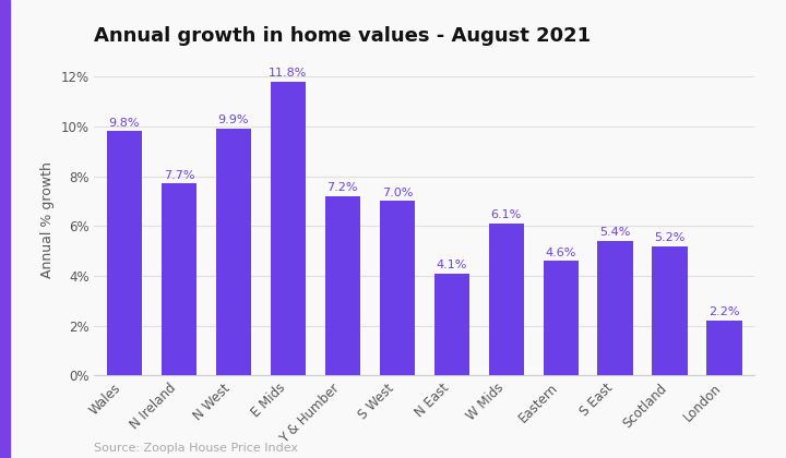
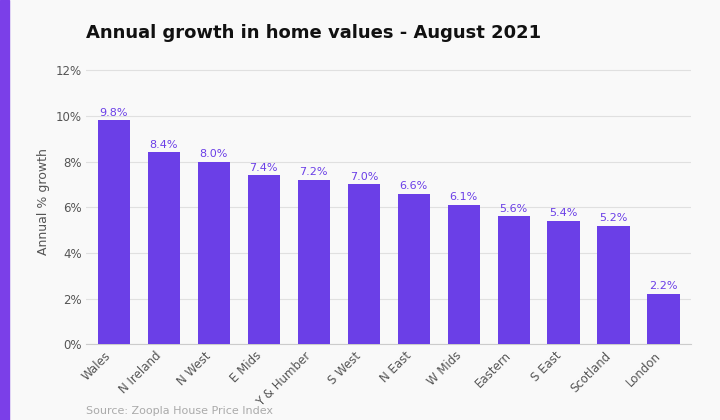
N Ireland: 7.7% -> 8.4%
N West: 9.9% -> 8.0%
E Mids: 11.8% -> 7.4%
N East: 4.1% -> 6.6%
Eastern: 4.6% -> 5.6%
